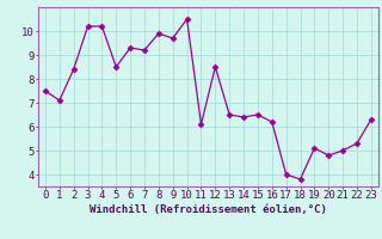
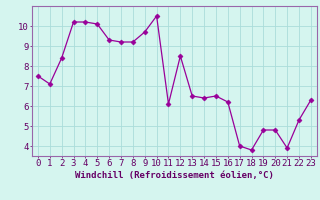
5: 8.5 -> 10.1
8: 9.9 -> 9.2
19: 5.1 -> 4.8
21: 5.0 -> 3.9
